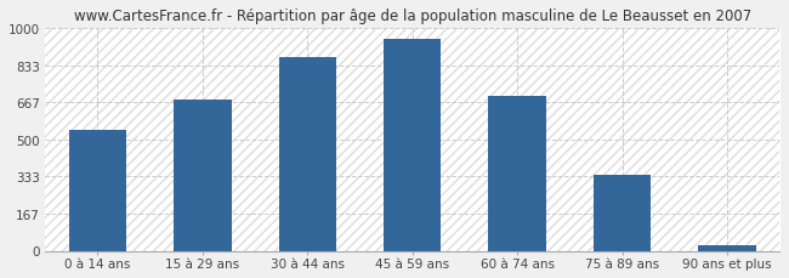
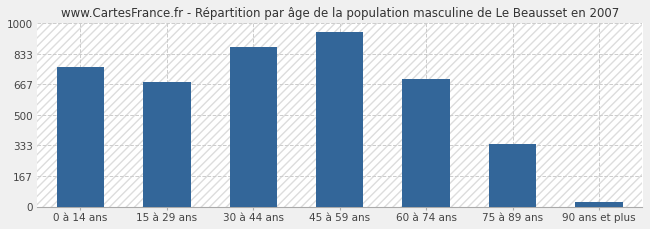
0 à 14 ans: 540 -> 760
